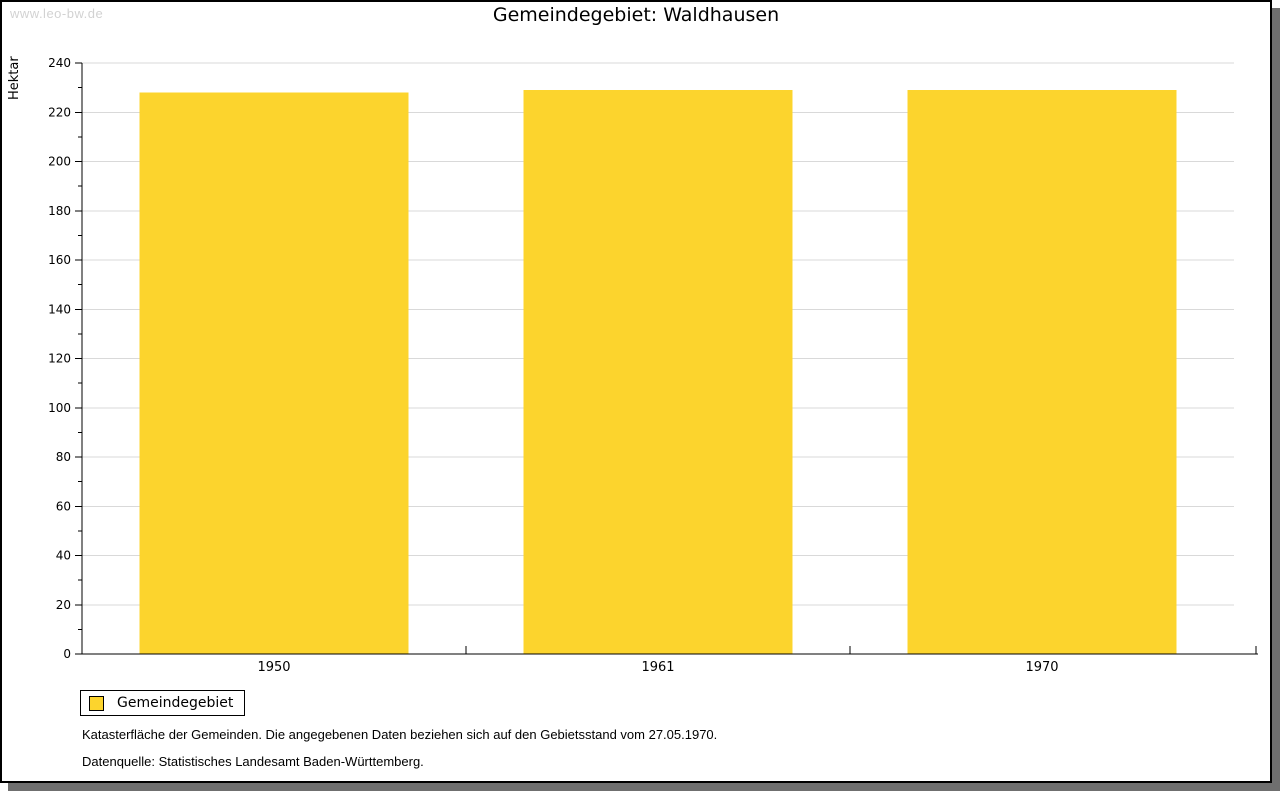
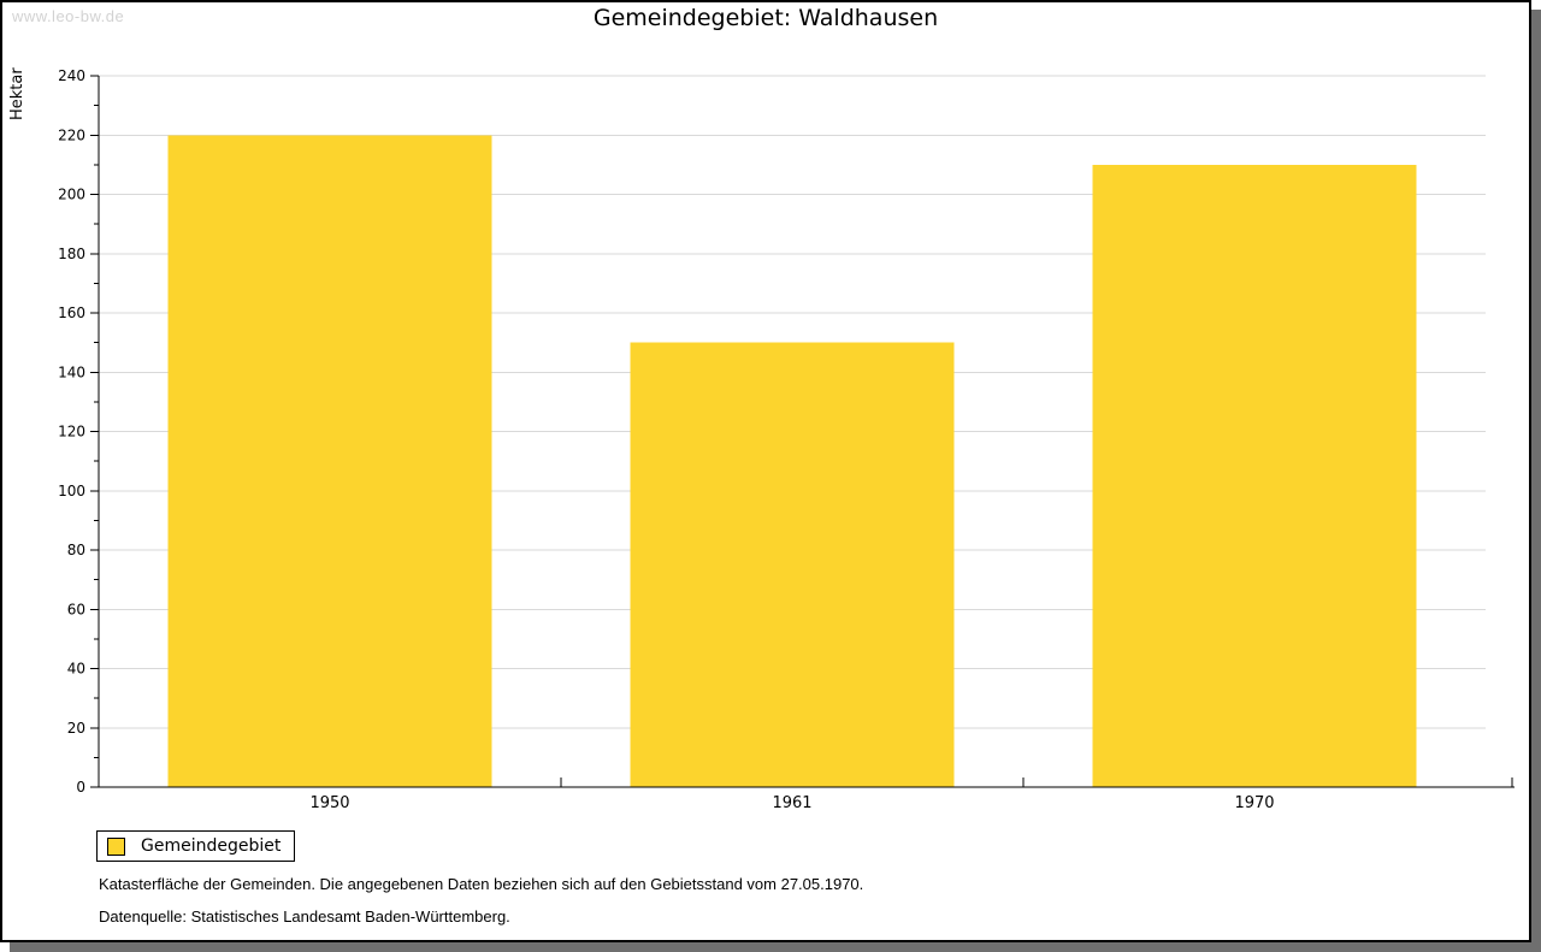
1950: 228 -> 220
1961: 229 -> 150
1970: 229 -> 210
